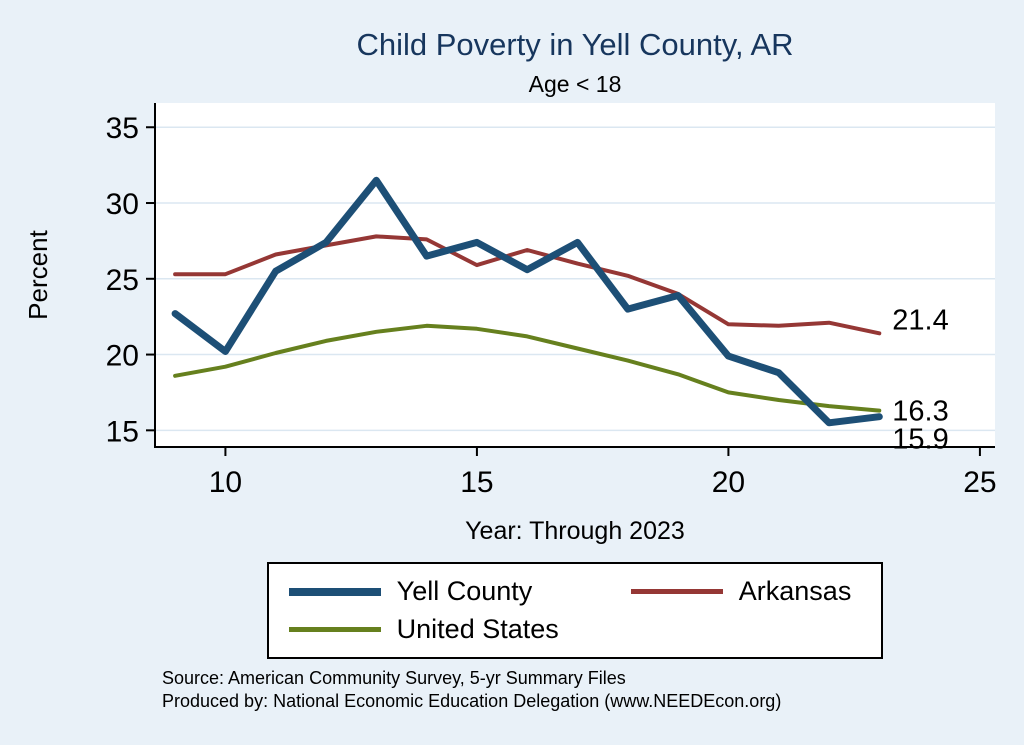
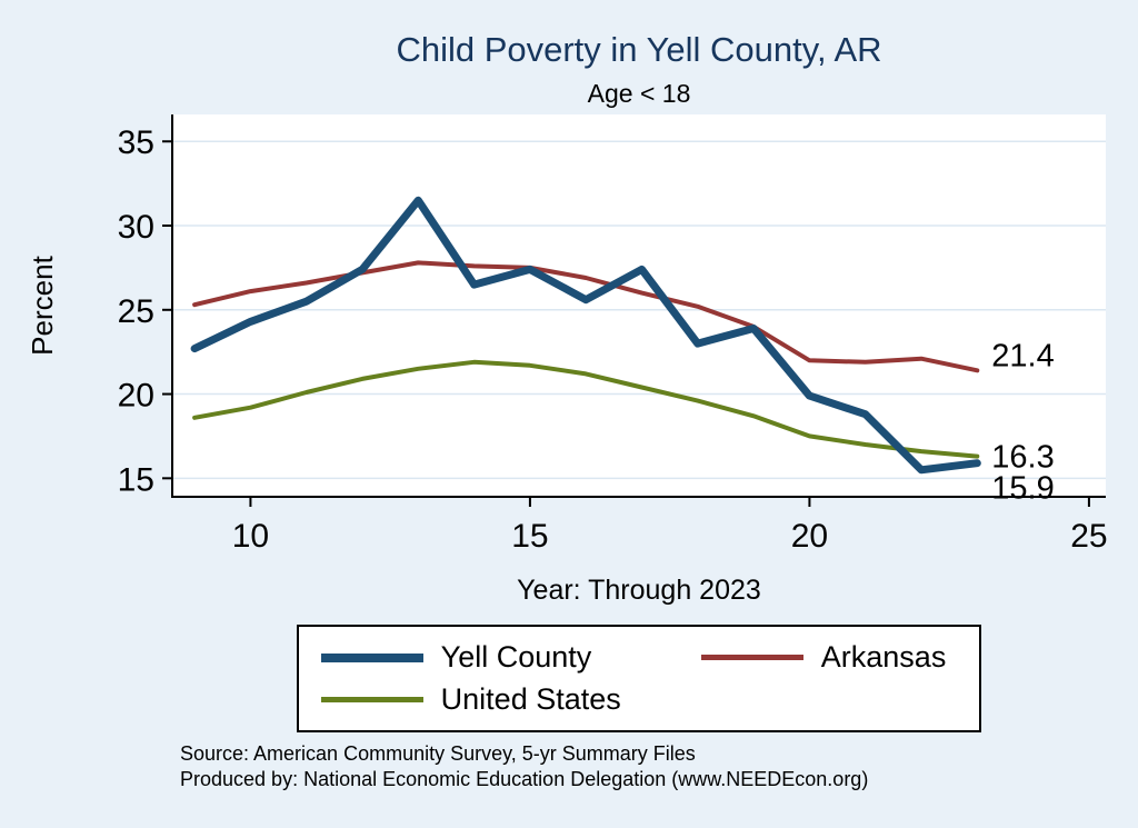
Yell County/10: 20.2 -> 24.3
Arkansas/10: 25.3 -> 26.1
Arkansas/15: 25.9 -> 27.5
